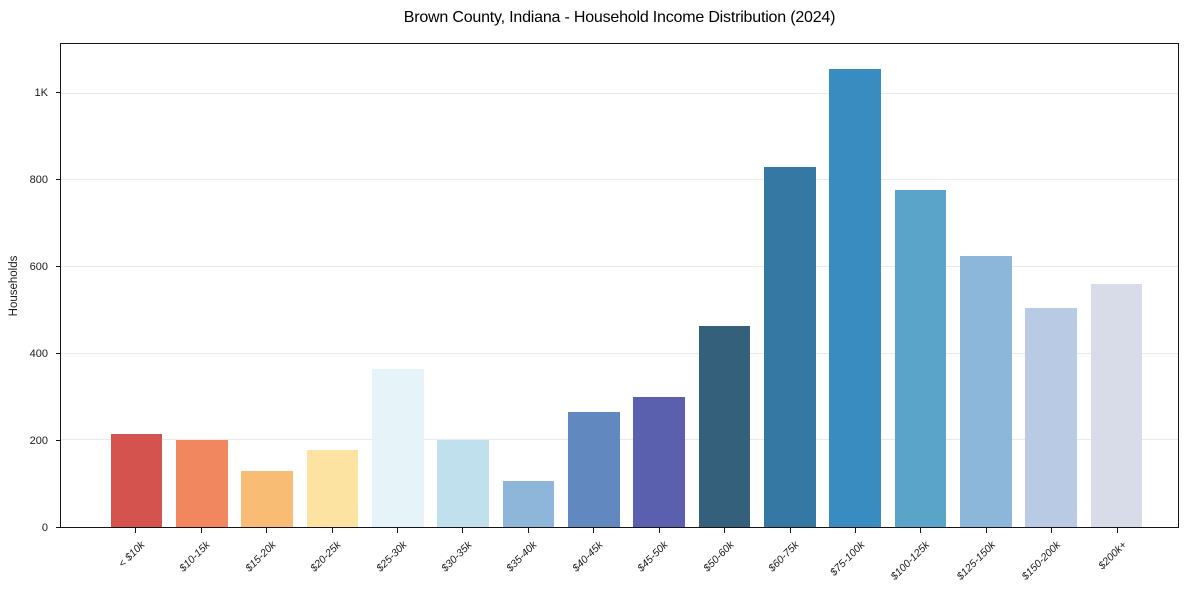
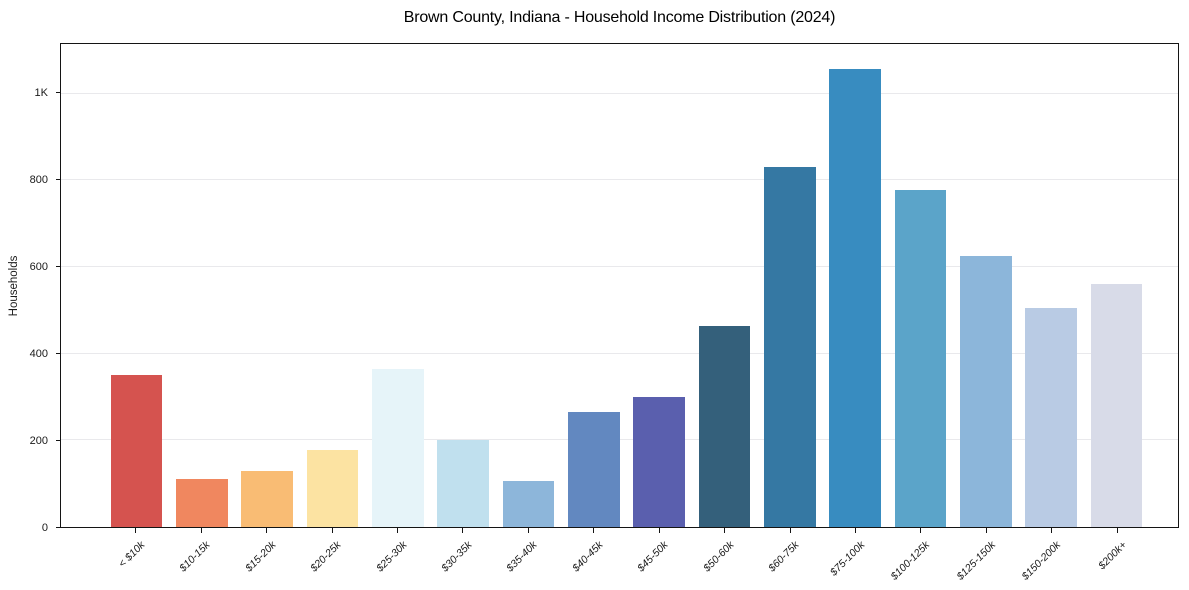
< $10k: 220 -> 350
$10-15k: 200 -> 110
